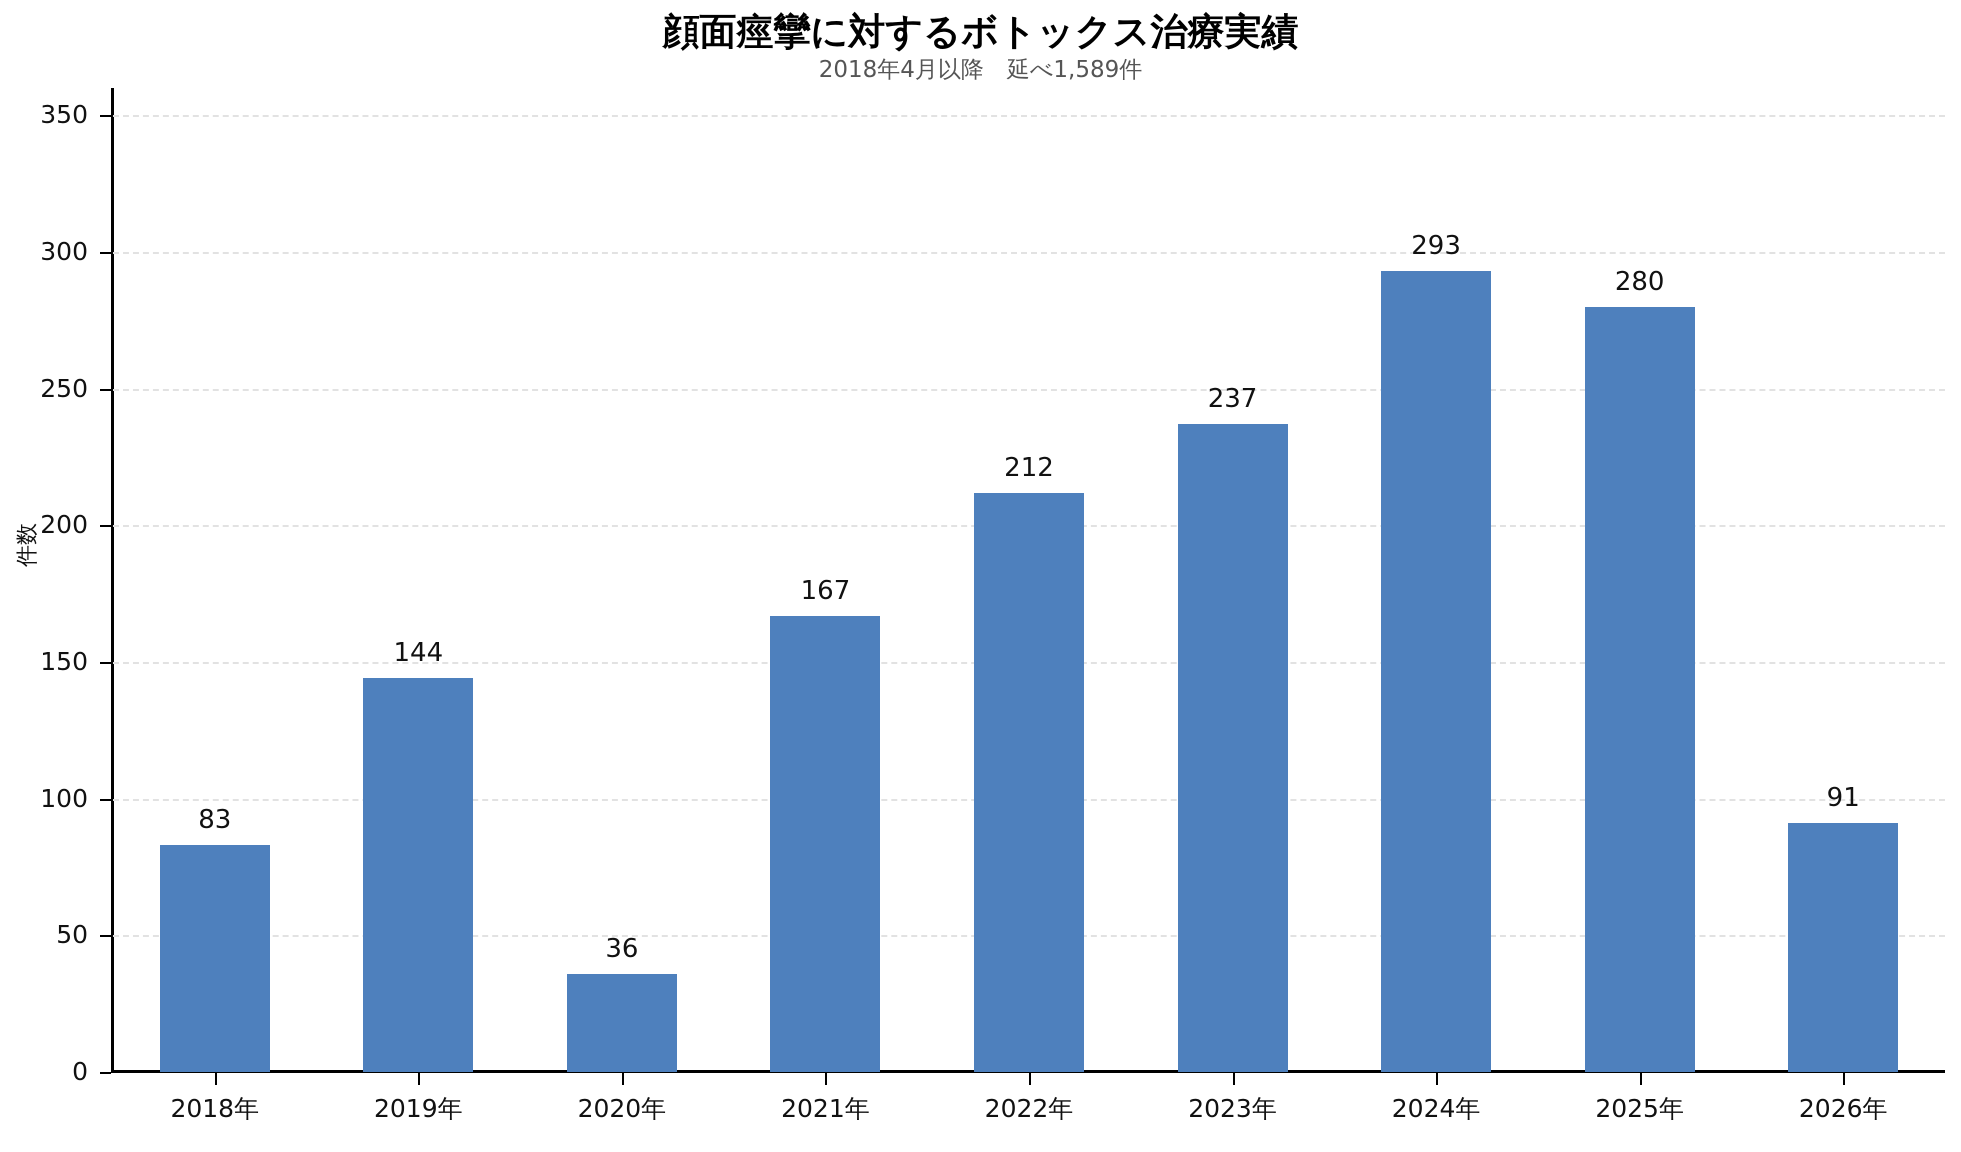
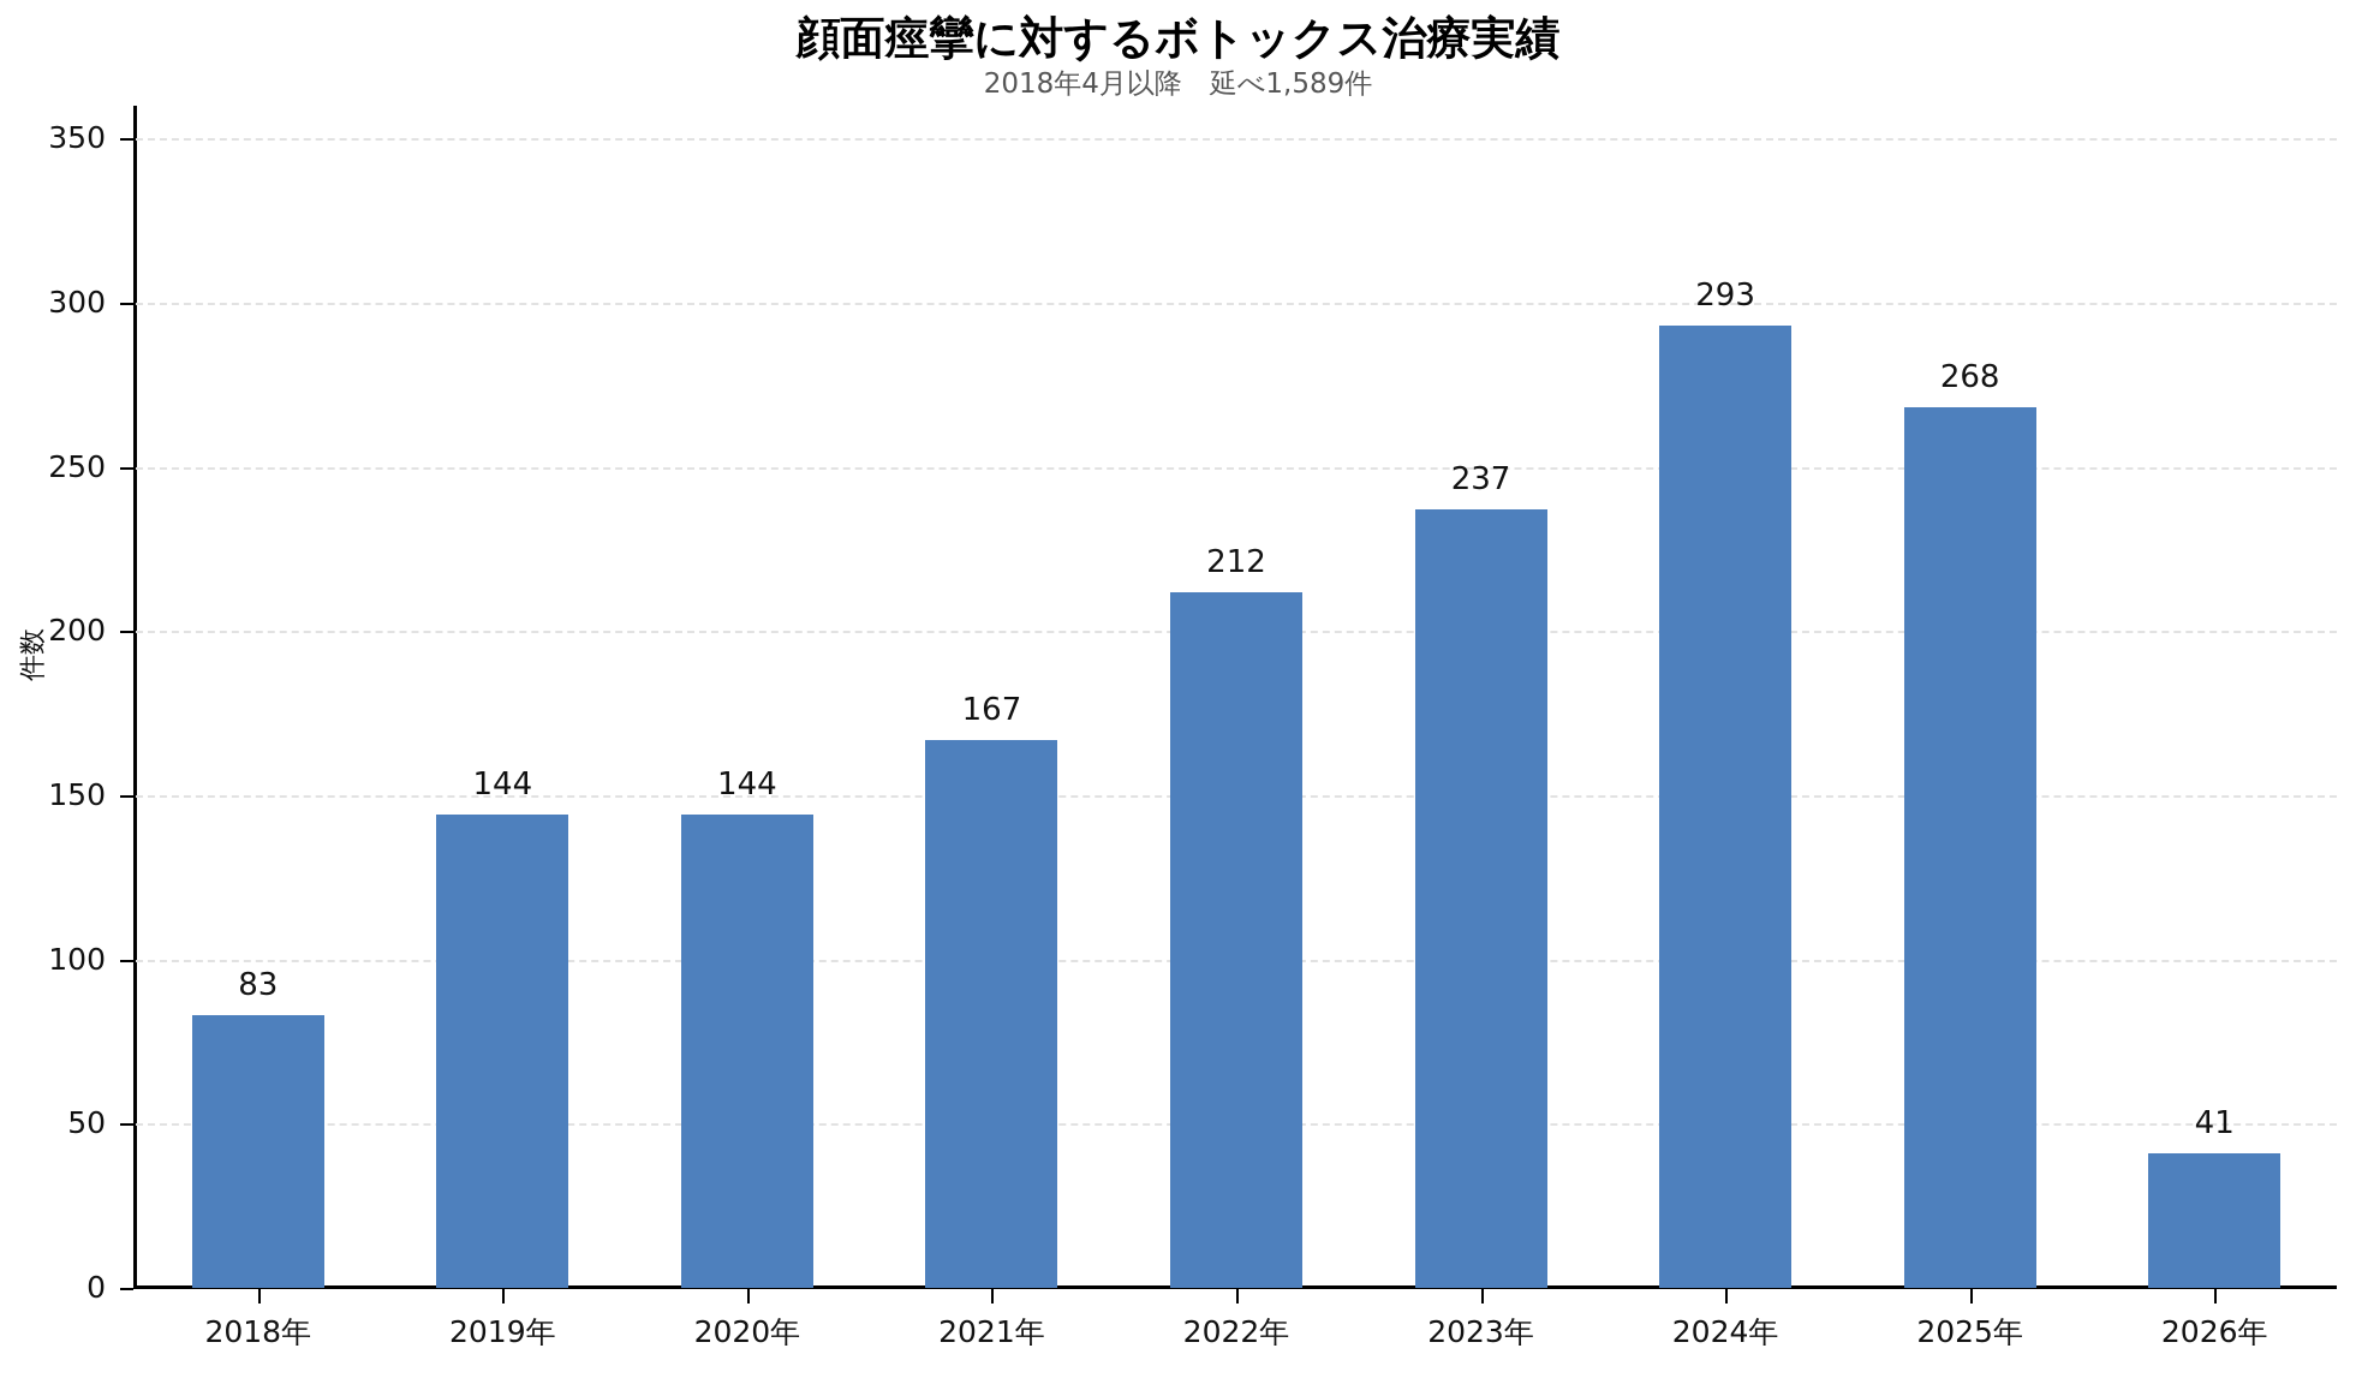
2020年: 36 -> 144
2025年: 280 -> 268
2026年: 91 -> 41
